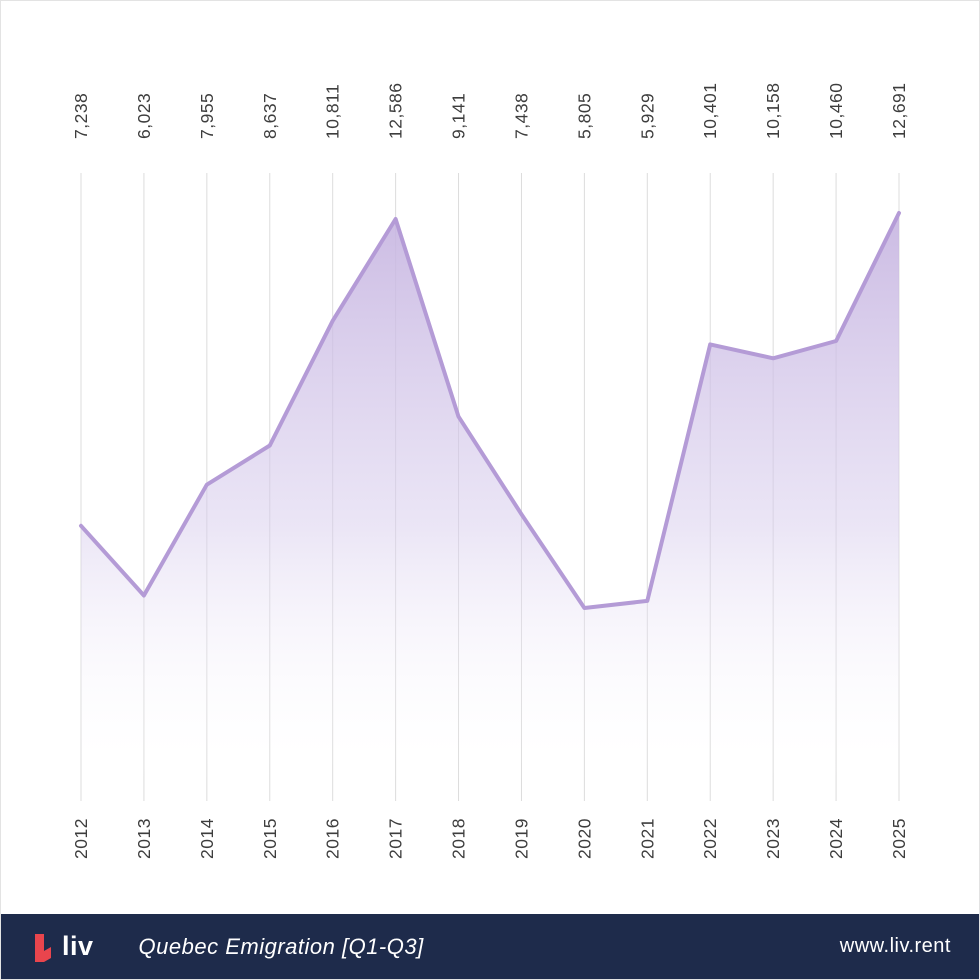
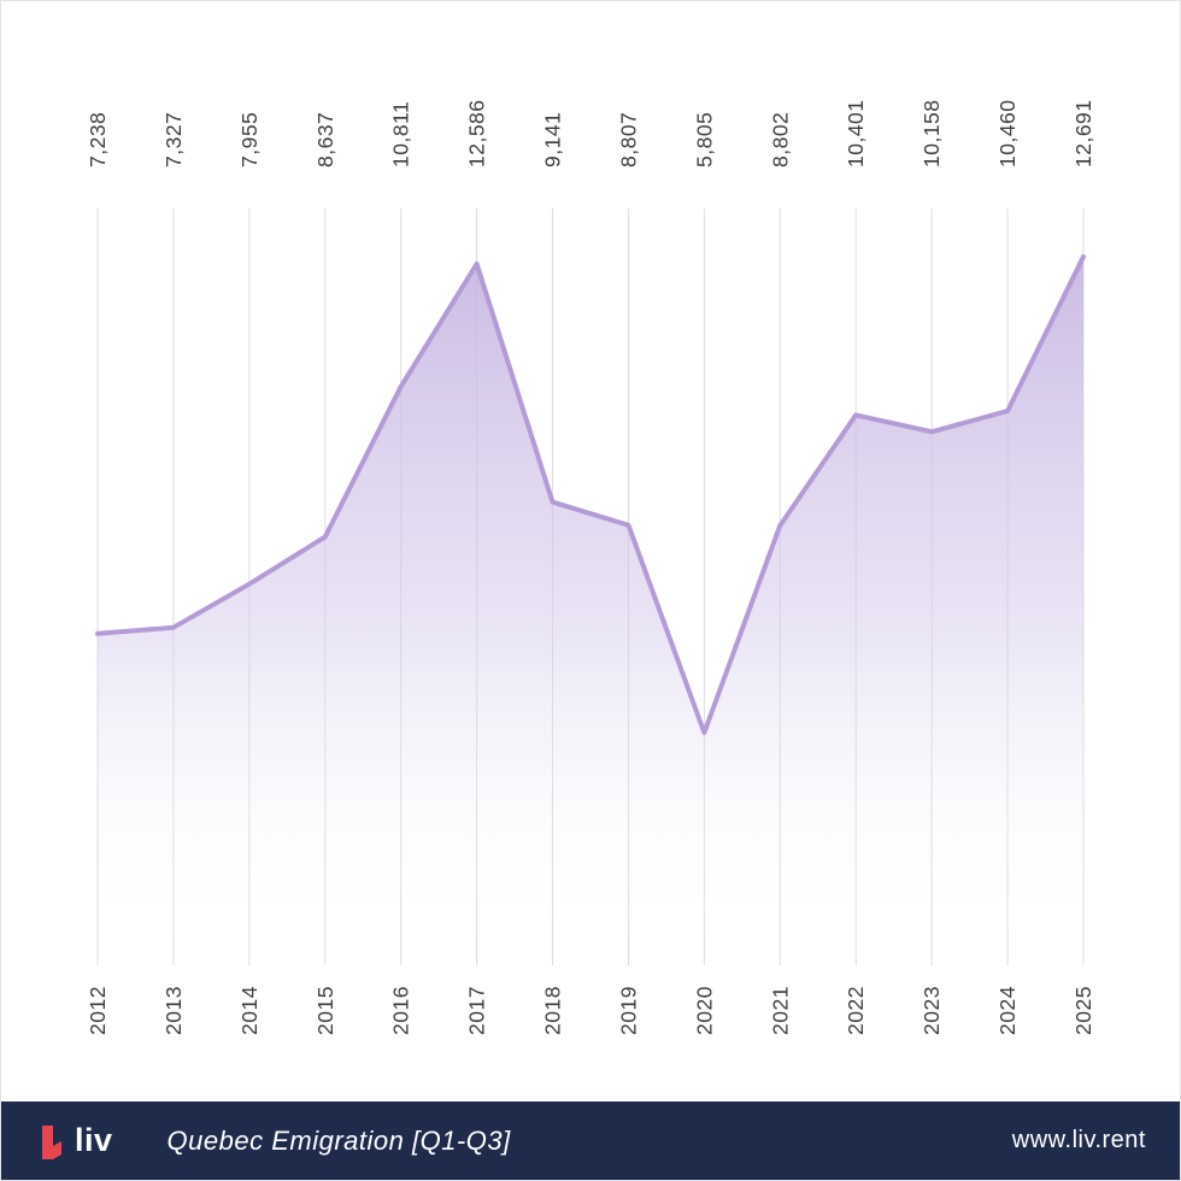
2013: 6,023 -> 7,327
2019: 7,438 -> 8,807
2021: 5,929 -> 8,802
